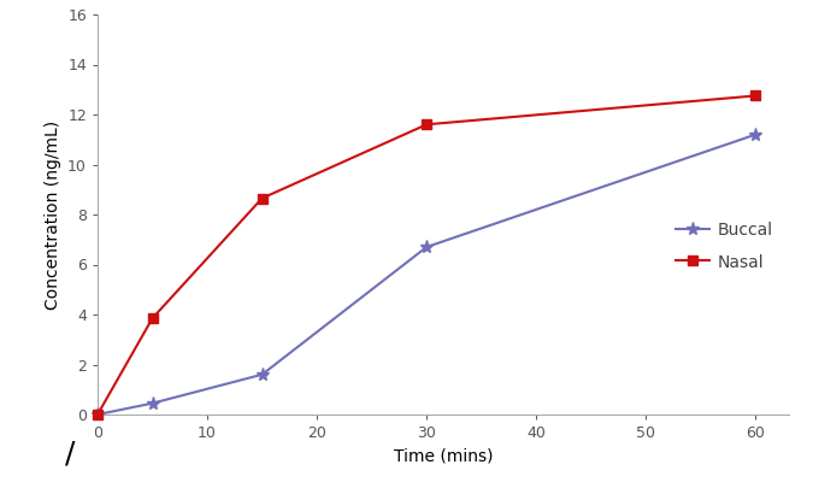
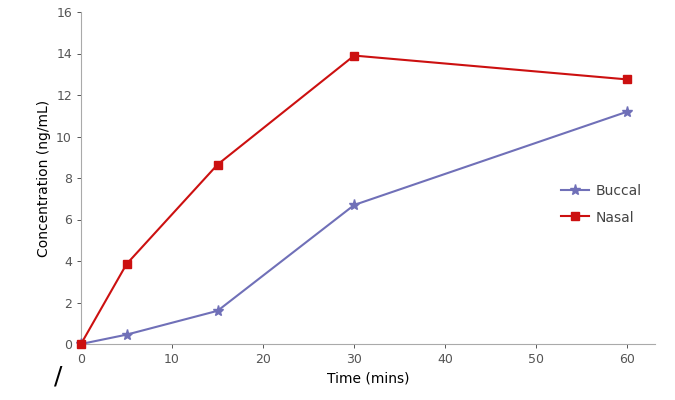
Nasal/30: 11.60 -> 13.90
